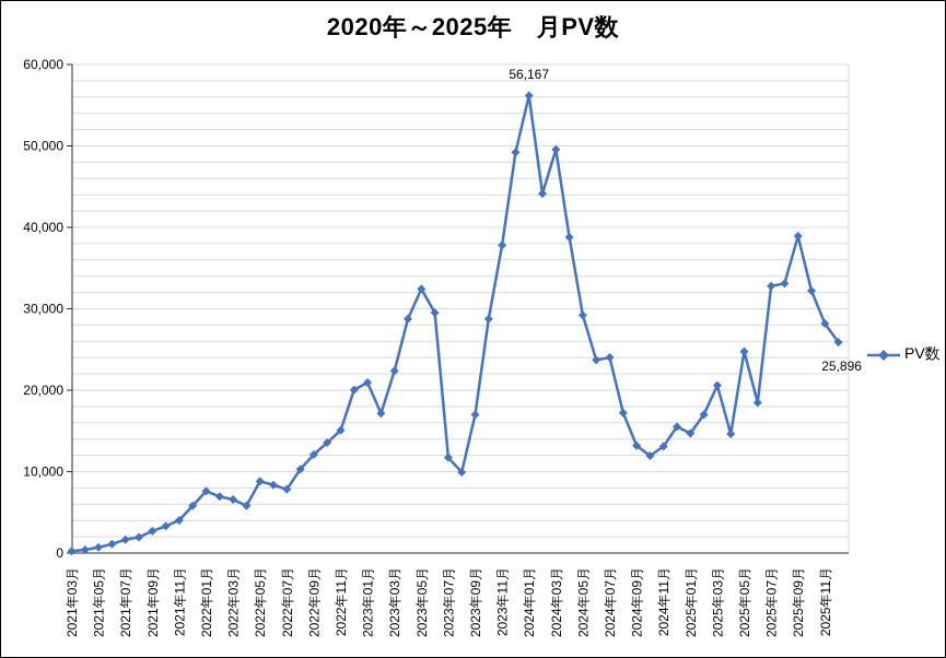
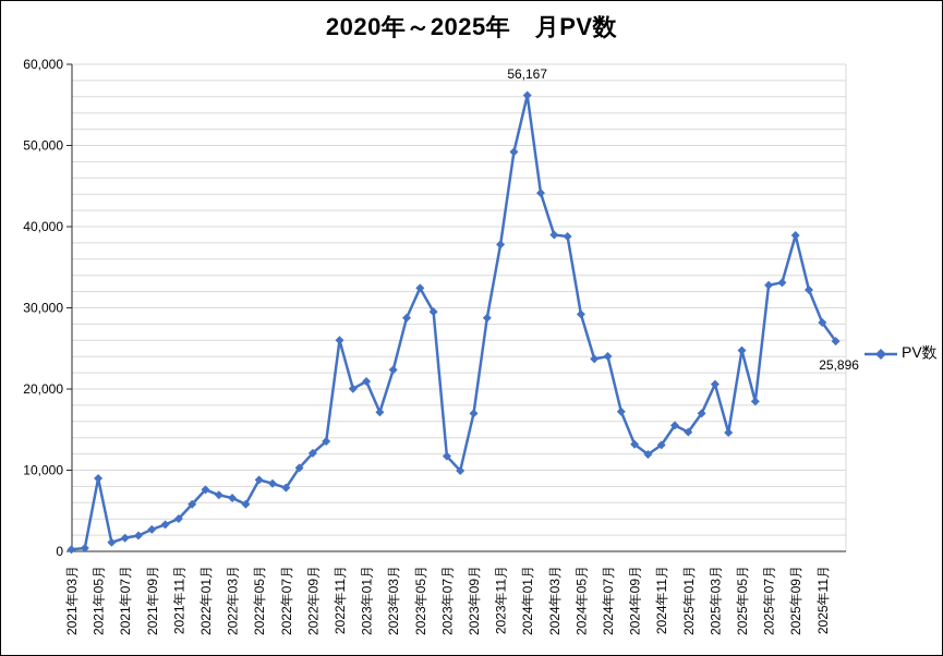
2021年05月: 1000 -> 9000
2022年11月: 15000 -> 26000
2024年03月: 50000 -> 39000
